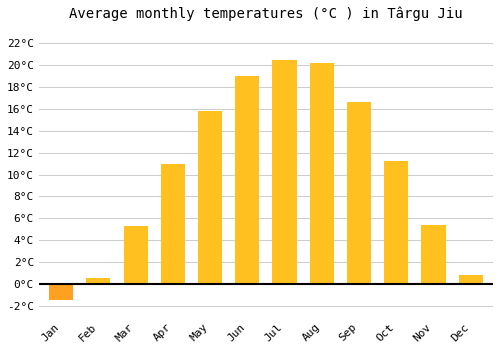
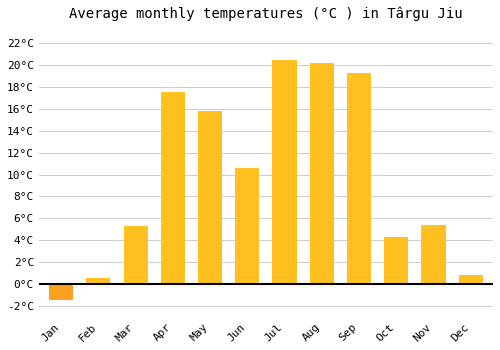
Apr: 11.0°C -> 17.5°C
Jun: 19.0°C -> 10.6°C
Sep: 16.6°C -> 19.3°C
Oct: 11.2°C -> 4.3°C
